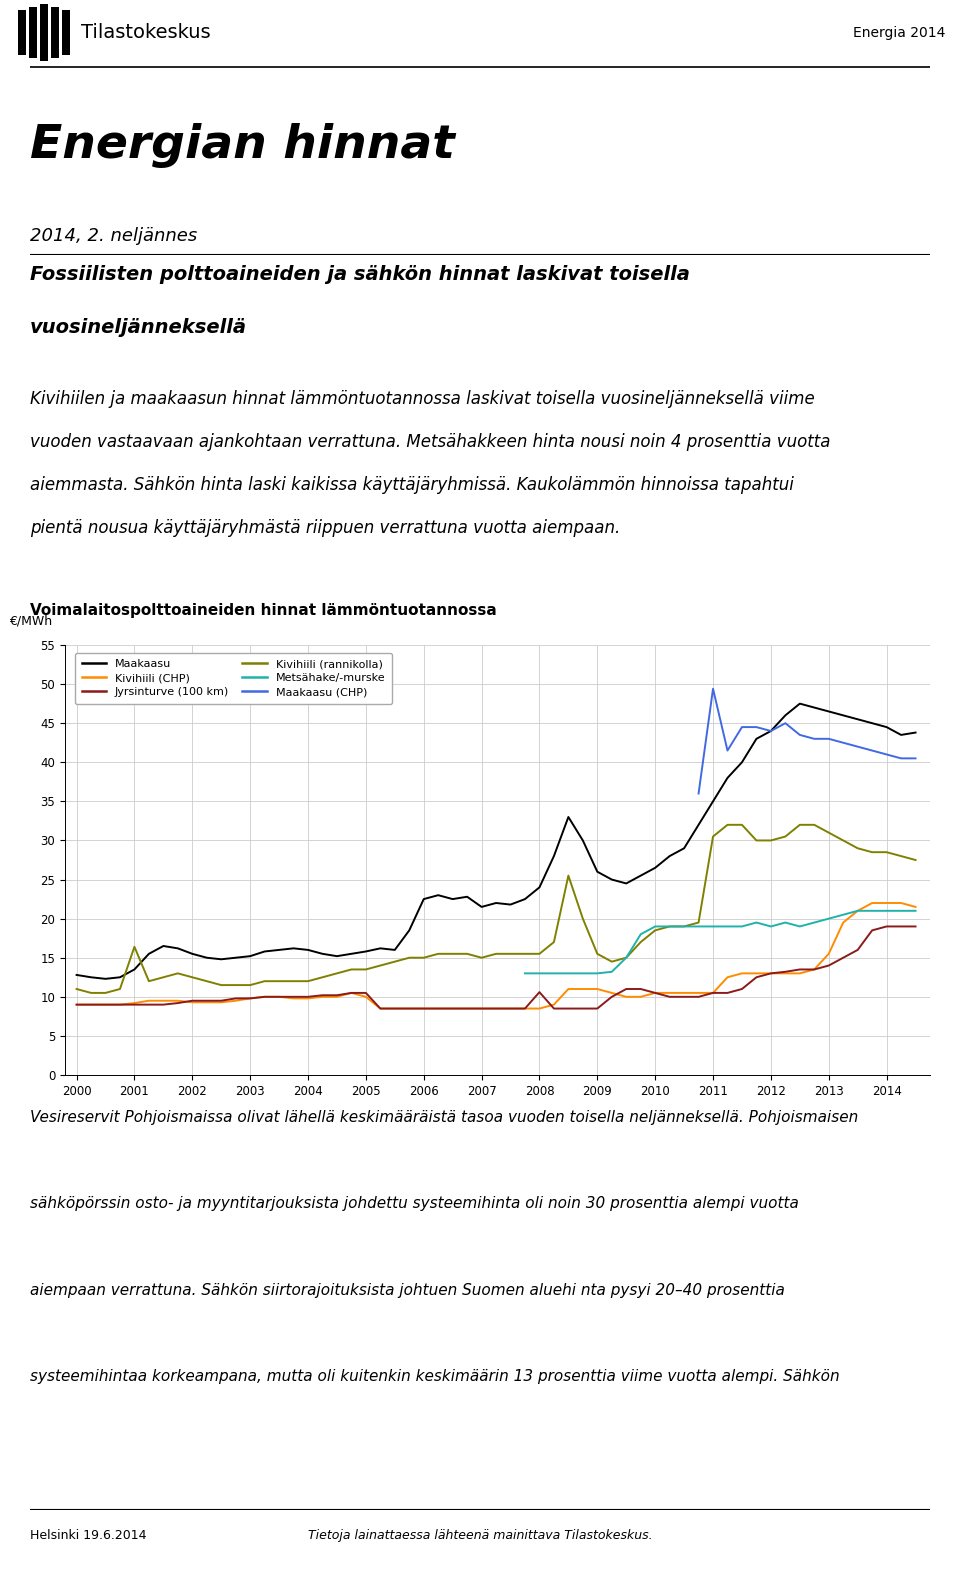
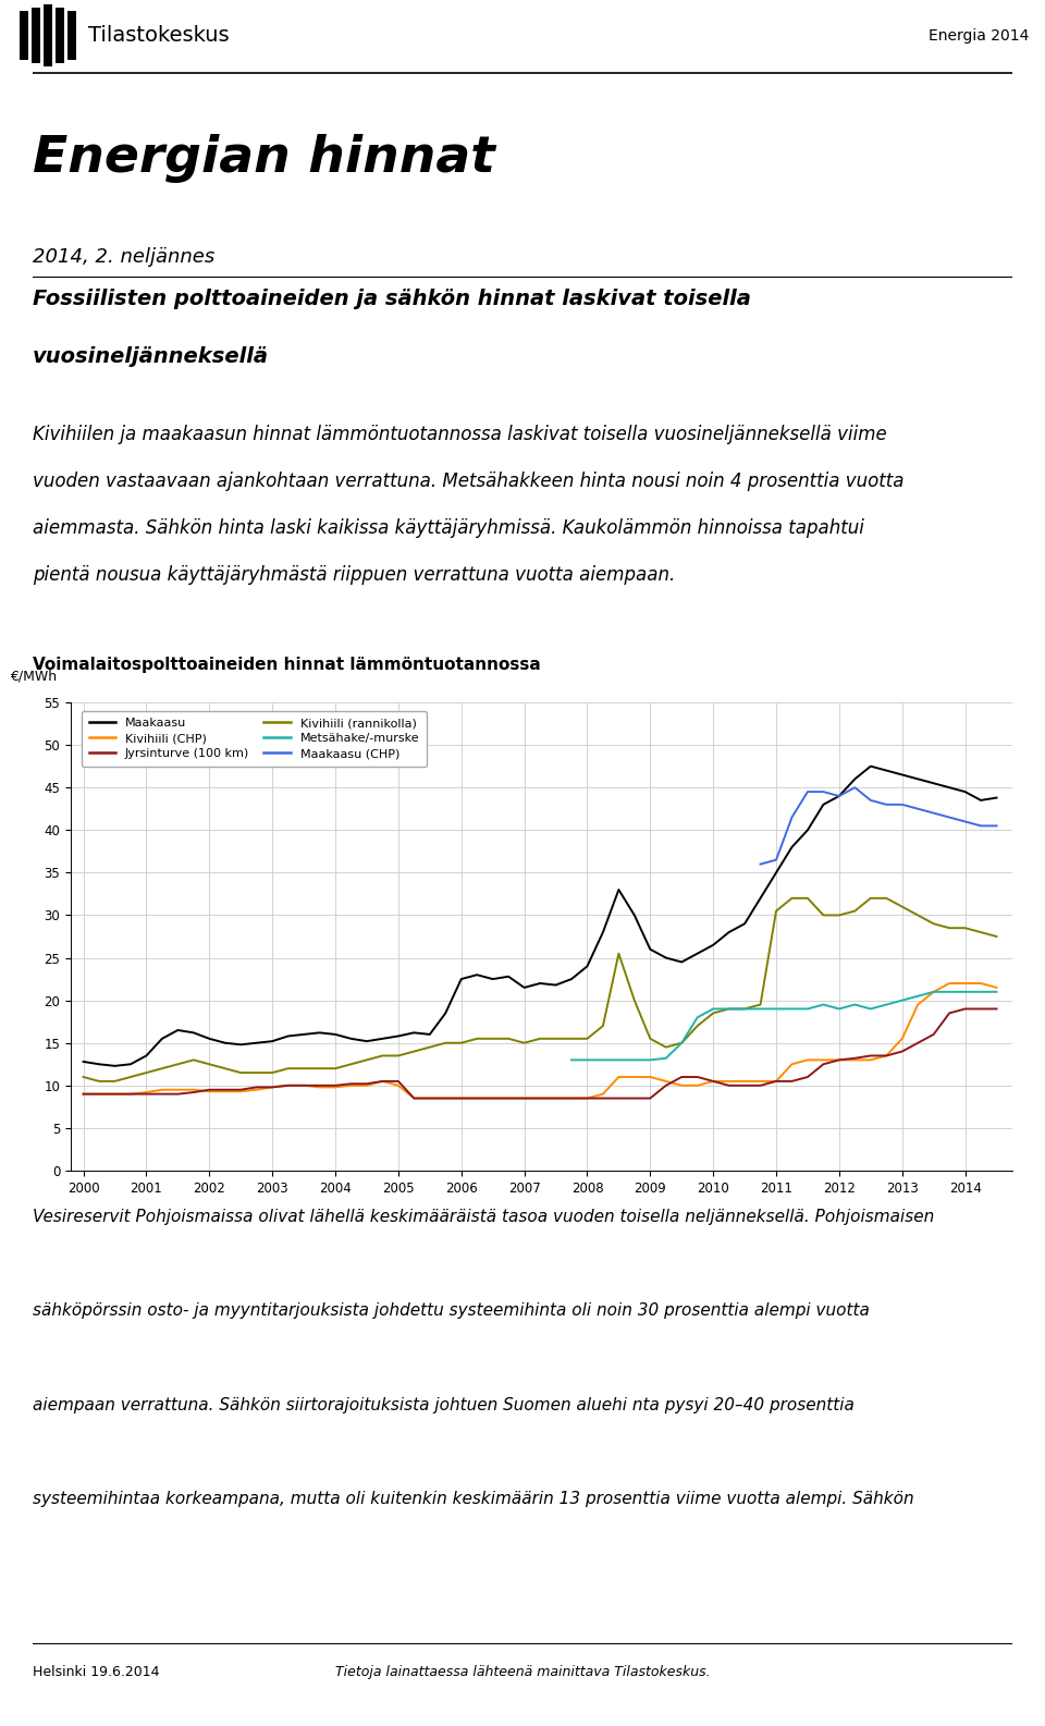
Kivihiili (rannikolla)/2001: 16.4 -> 11.5
Jyrsinturve (100 km)/2008: 10.6 -> 8.5
Maakaasu (CHP)/2011: 49.4 -> 36.5
